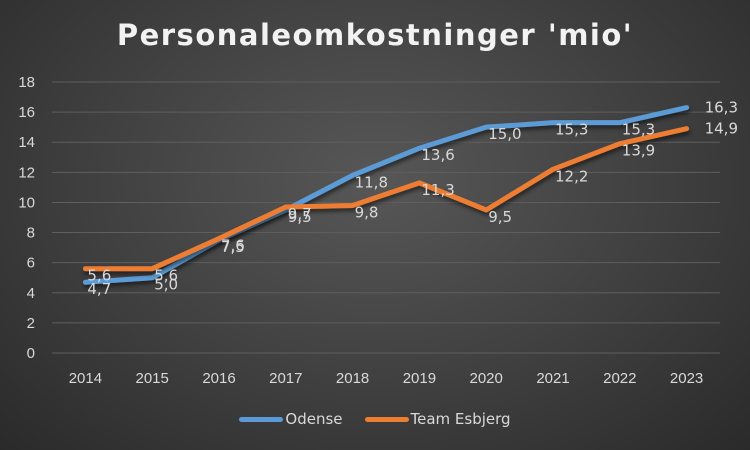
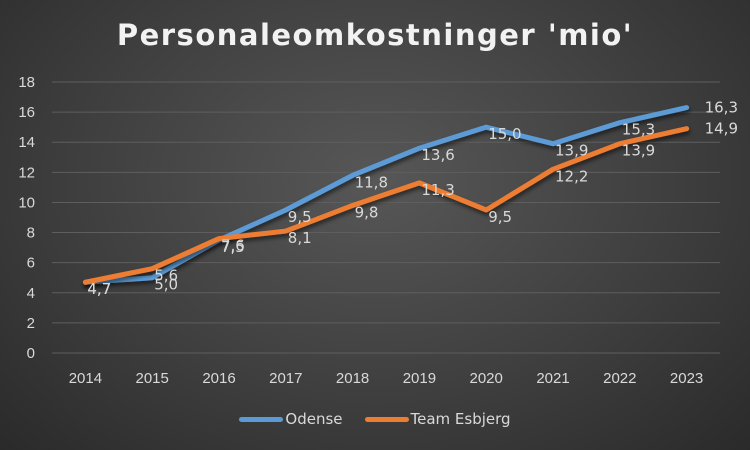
Team Esbjerg/2014: 5,6 -> 4,7
Team Esbjerg/2017: 9,7 -> 8,1
Odense/2021: 15,3 -> 13,9
